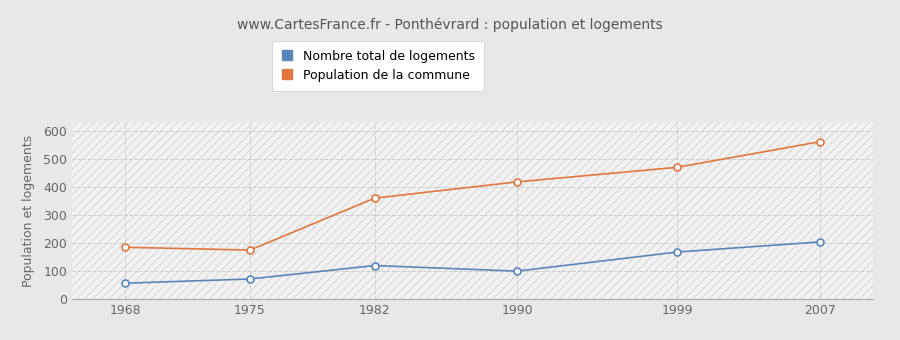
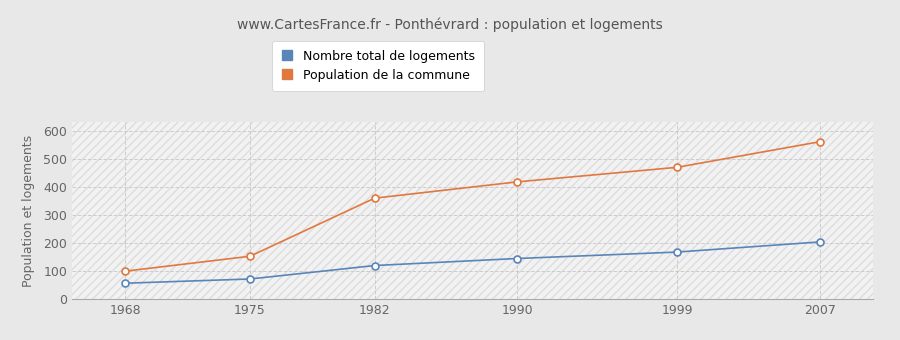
Population de la commune/1968: 185 -> 100
Population de la commune/1975: 175 -> 153
Nombre total de logements/1990: 100 -> 145
